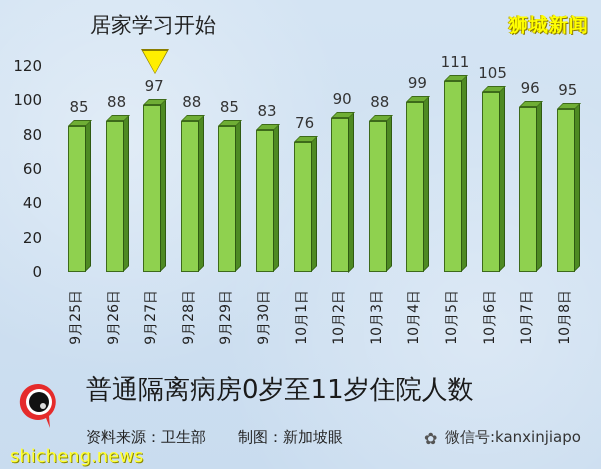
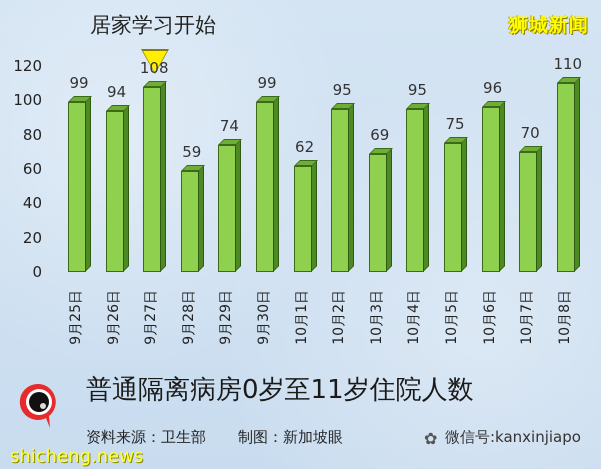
9月25日: 85 -> 99
9月26日: 88 -> 94
9月27日: 97 -> 108
9月28日: 88 -> 59
9月29日: 85 -> 74
9月30日: 83 -> 99
10月1日: 76 -> 62
10月2日: 90 -> 95
10月3日: 88 -> 69
10月4日: 99 -> 95
10月5日: 111 -> 75
10月6日: 105 -> 96
10月7日: 96 -> 70
10月8日: 95 -> 110
